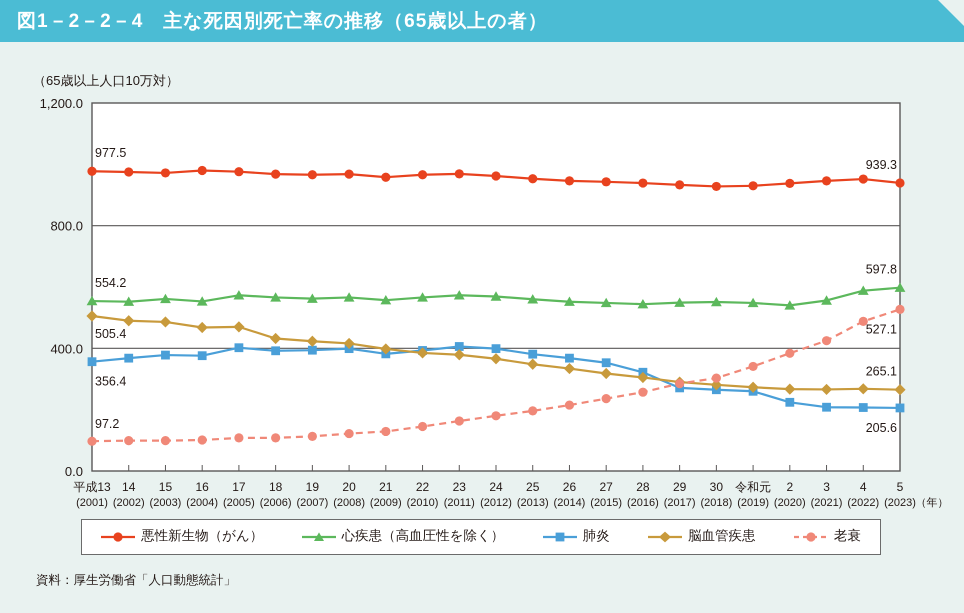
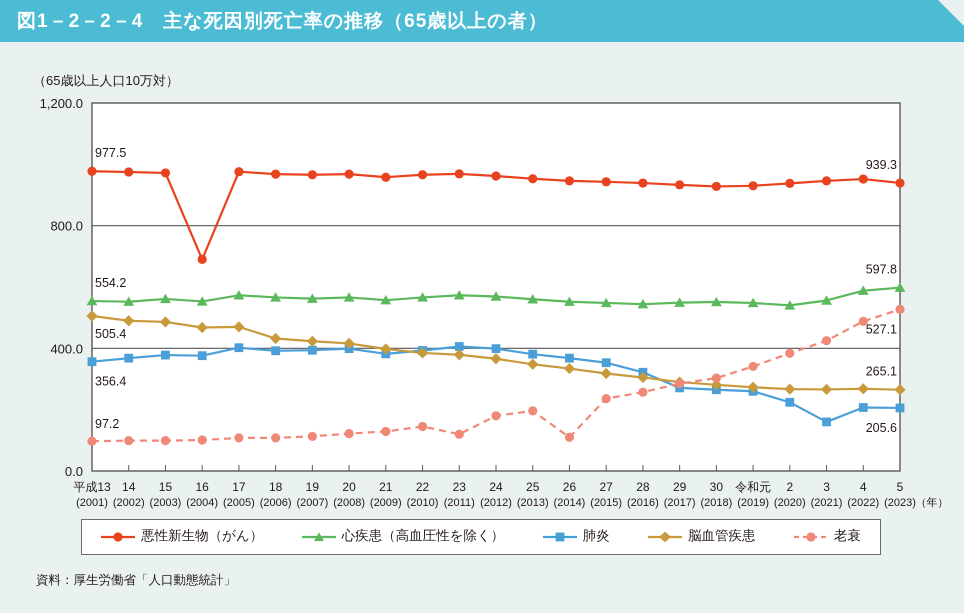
悪性新生物（がん）/16: 980 -> 690
老衰/23: 160 -> 120
老衰/26: 220 -> 110
肺炎/3: 210 -> 160
